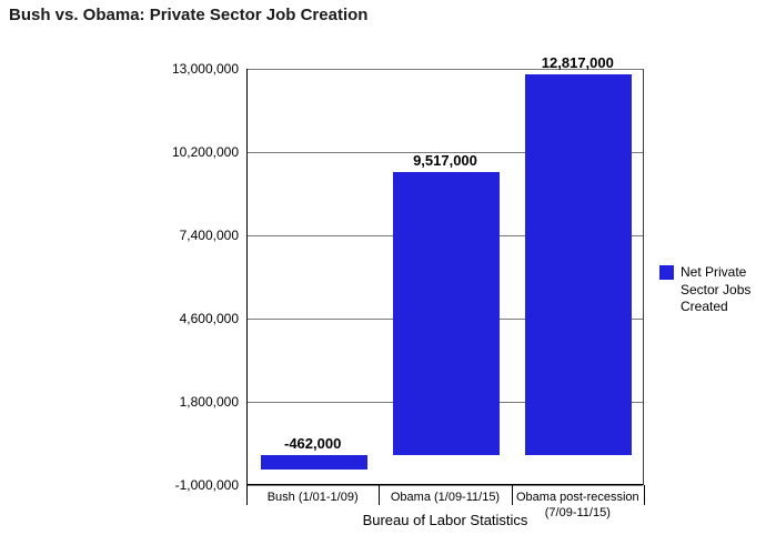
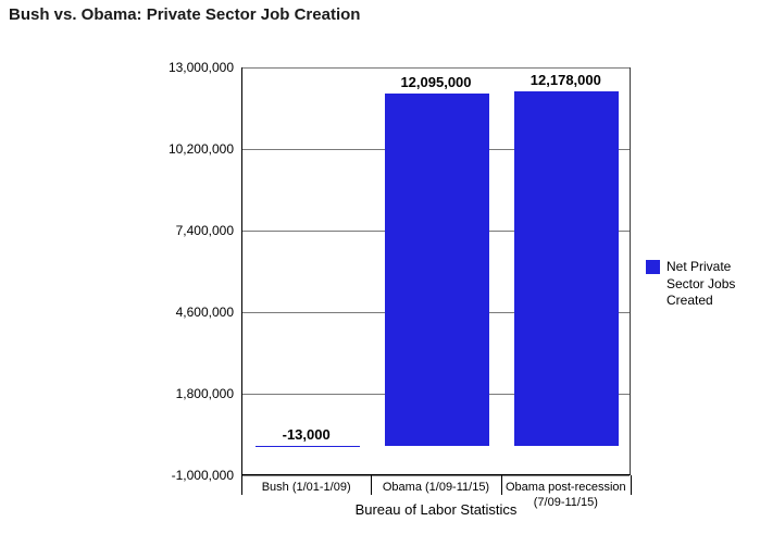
Bush (1/01-1/09): -462,000 -> -13,000
Obama (1/09-11/15): 9,517,000 -> 12,095,000
Obama post-recession (7/09-11/15): 12,817,000 -> 12,178,000
